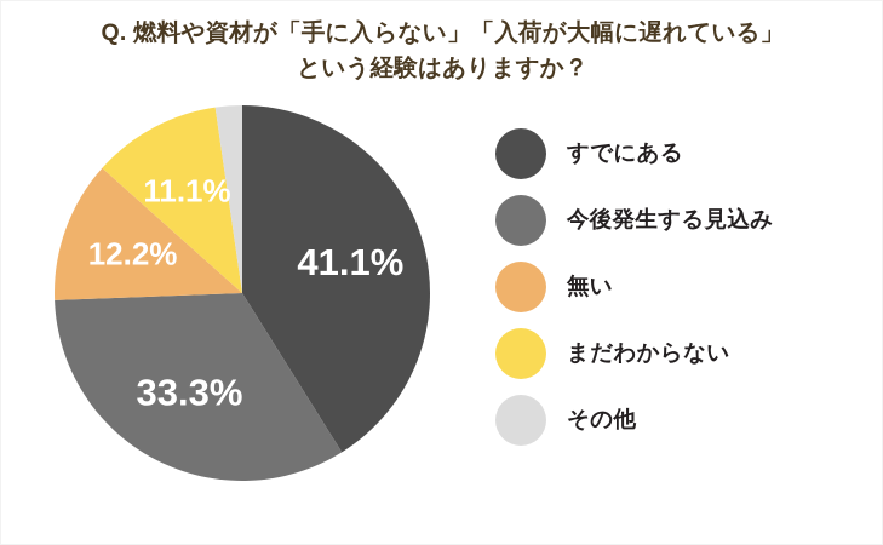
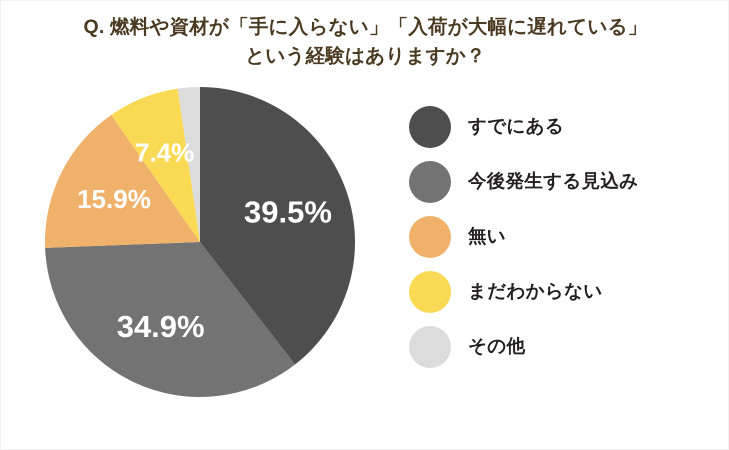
すでにある: 41.1% -> 39.5%
今後発生する見込み: 33.3% -> 34.9%
無い: 12.2% -> 15.9%
まだわからない: 11.1% -> 7.4%
